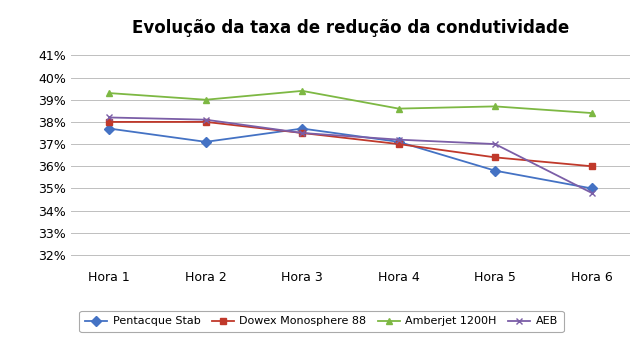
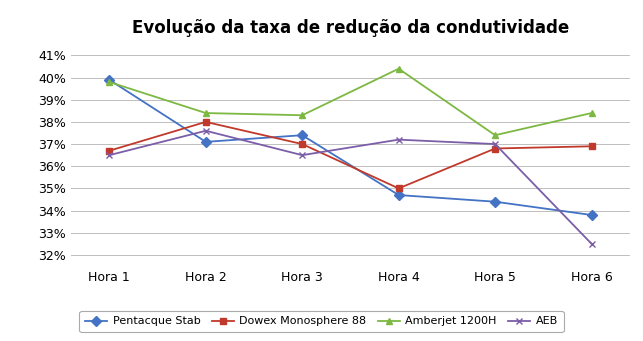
Pentacque Stab/Hora 1: 37.7% -> 39.9%
Dowex Monosphere 88/Hora 1: 38.0% -> 36.7%
Amberjet 1200H/Hora 1: 39.3% -> 39.8%
AEB/Hora 1: 38.2% -> 36.5%
Amberjet 1200H/Hora 2: 39.0% -> 38.4%
AEB/Hora 2: 38.1% -> 37.6%
Pentacque Stab/Hora 3: 37.7% -> 37.4%
Dowex Monosphere 88/Hora 3: 37.5% -> 37.0%
Amberjet 1200H/Hora 3: 39.4% -> 38.3%
AEB/Hora 3: 37.5% -> 36.5%
Pentacque Stab/Hora 4: 37.1% -> 34.7%
Dowex Monosphere 88/Hora 4: 37.0% -> 35.0%
Amberjet 1200H/Hora 4: 38.6% -> 40.4%
Pentacque Stab/Hora 5: 35.8% -> 34.4%
Dowex Monosphere 88/Hora 5: 36.4% -> 36.8%
Amberjet 1200H/Hora 5: 38.7% -> 37.4%
Pentacque Stab/Hora 6: 35.0% -> 33.8%
Dowex Monosphere 88/Hora 6: 36.0% -> 36.9%
AEB/Hora 6: 34.8% -> 32.5%
